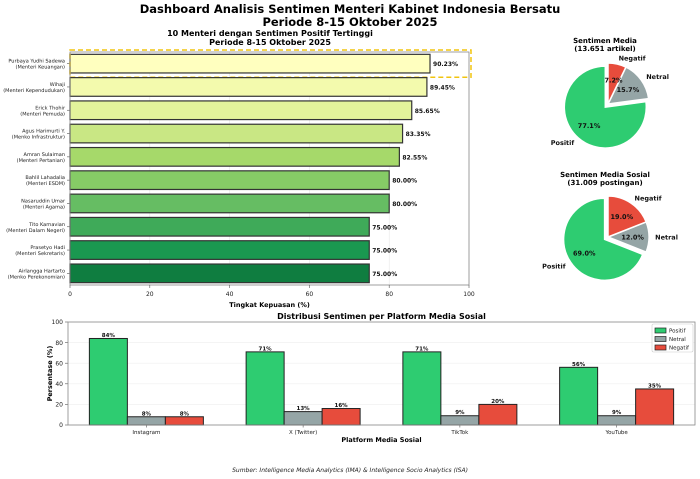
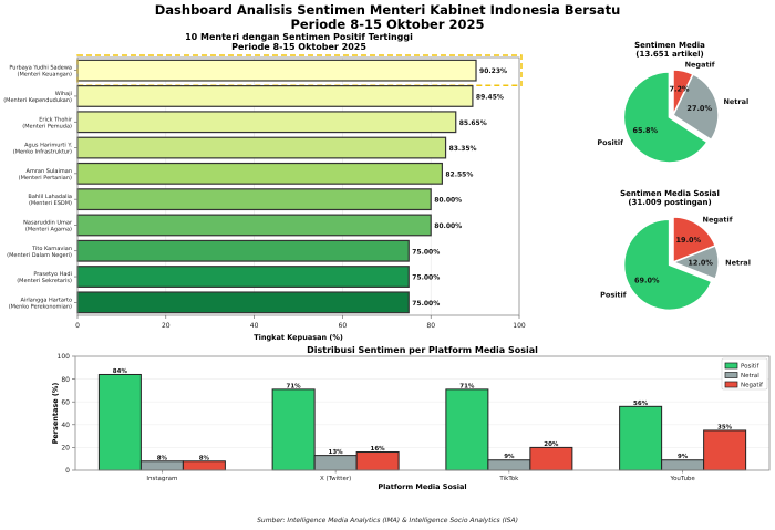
Sentimen Media/Positif: 77.1% -> 65.8%
Sentimen Media/Netral: 15.7% -> 27.0%
